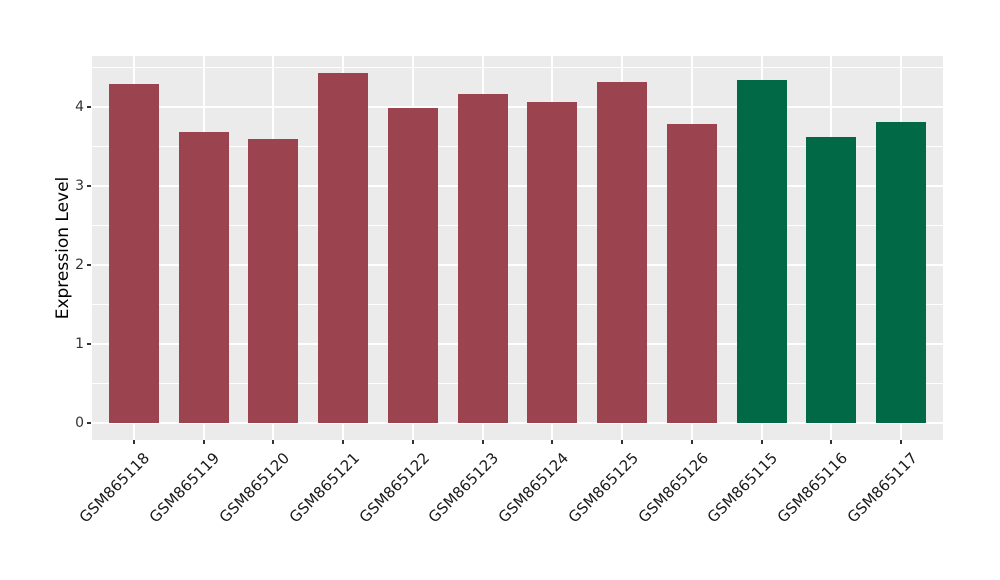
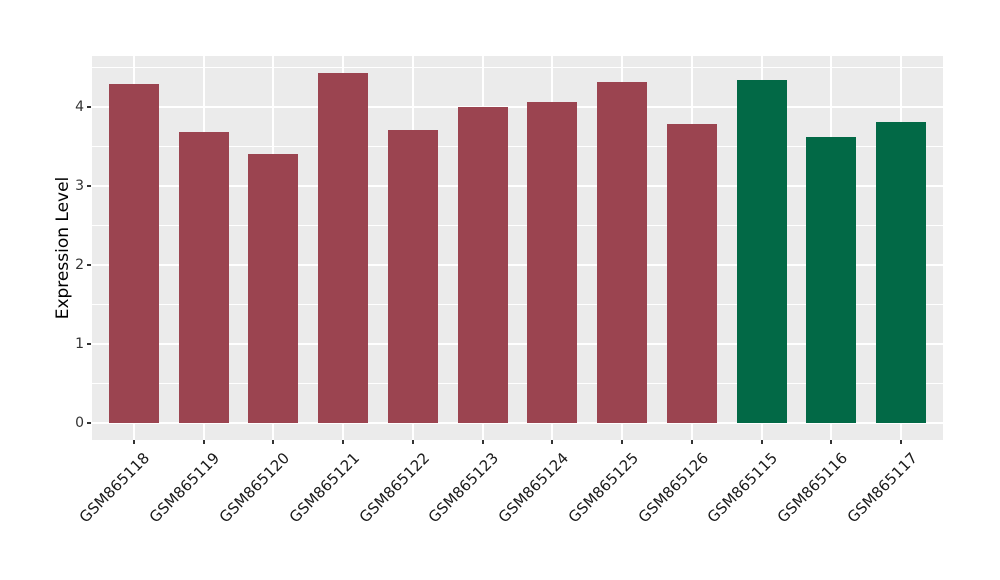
GSM865120: 3.6 -> 3.4
GSM865122: 4.0 -> 3.7
GSM865123: 4.2 -> 4.0
